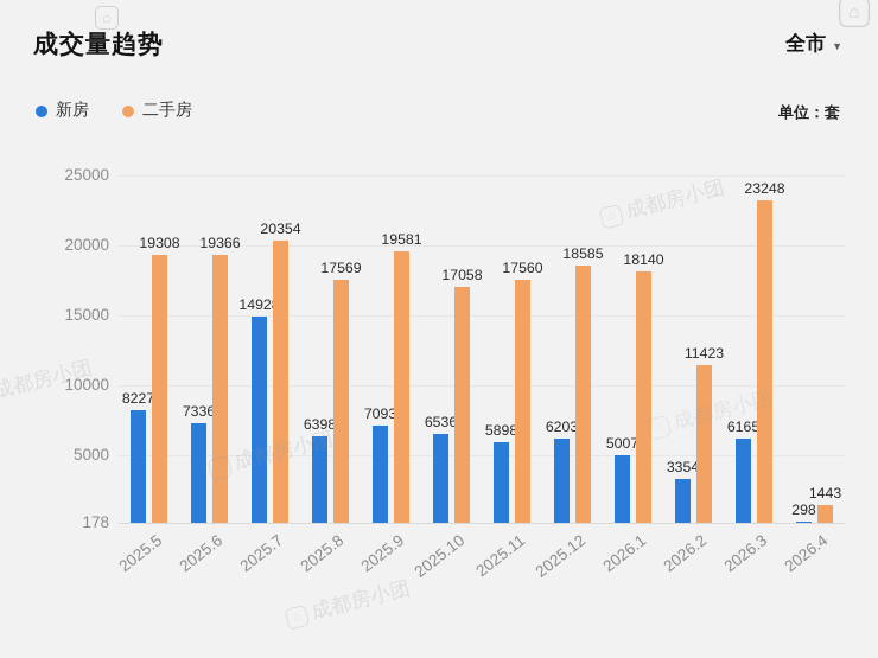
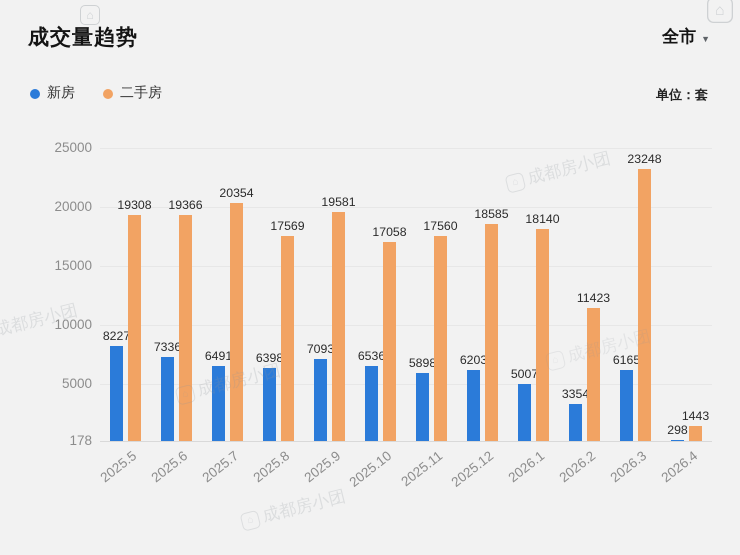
新房/2025.7: 14928 -> 6491
